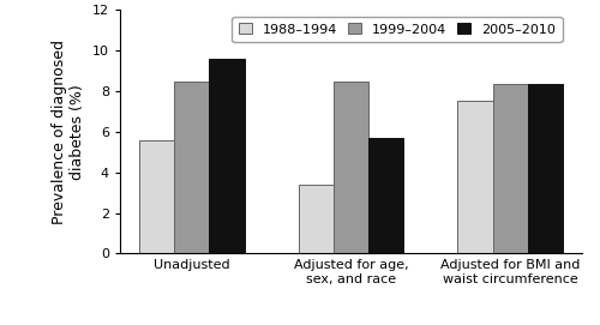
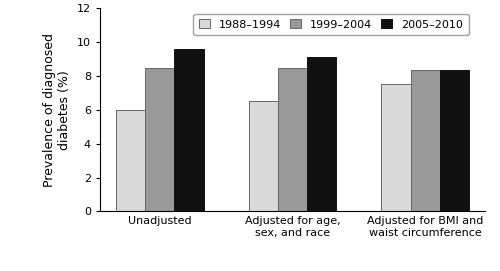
1988–1994/Unadjusted: 5.6 -> 6.0
1988–1994/Adjusted for age, sex, and race: 3.4 -> 6.5
2005–2010/Adjusted for age, sex, and race: 5.7 -> 9.1
